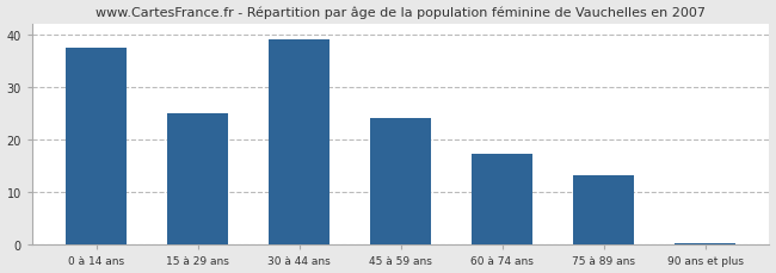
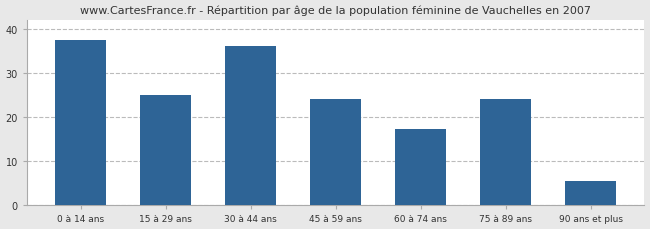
30 à 44 ans: 39.0 -> 36.0
75 à 89 ans: 13.3 -> 24.0
90 ans et plus: 0.4 -> 5.5
